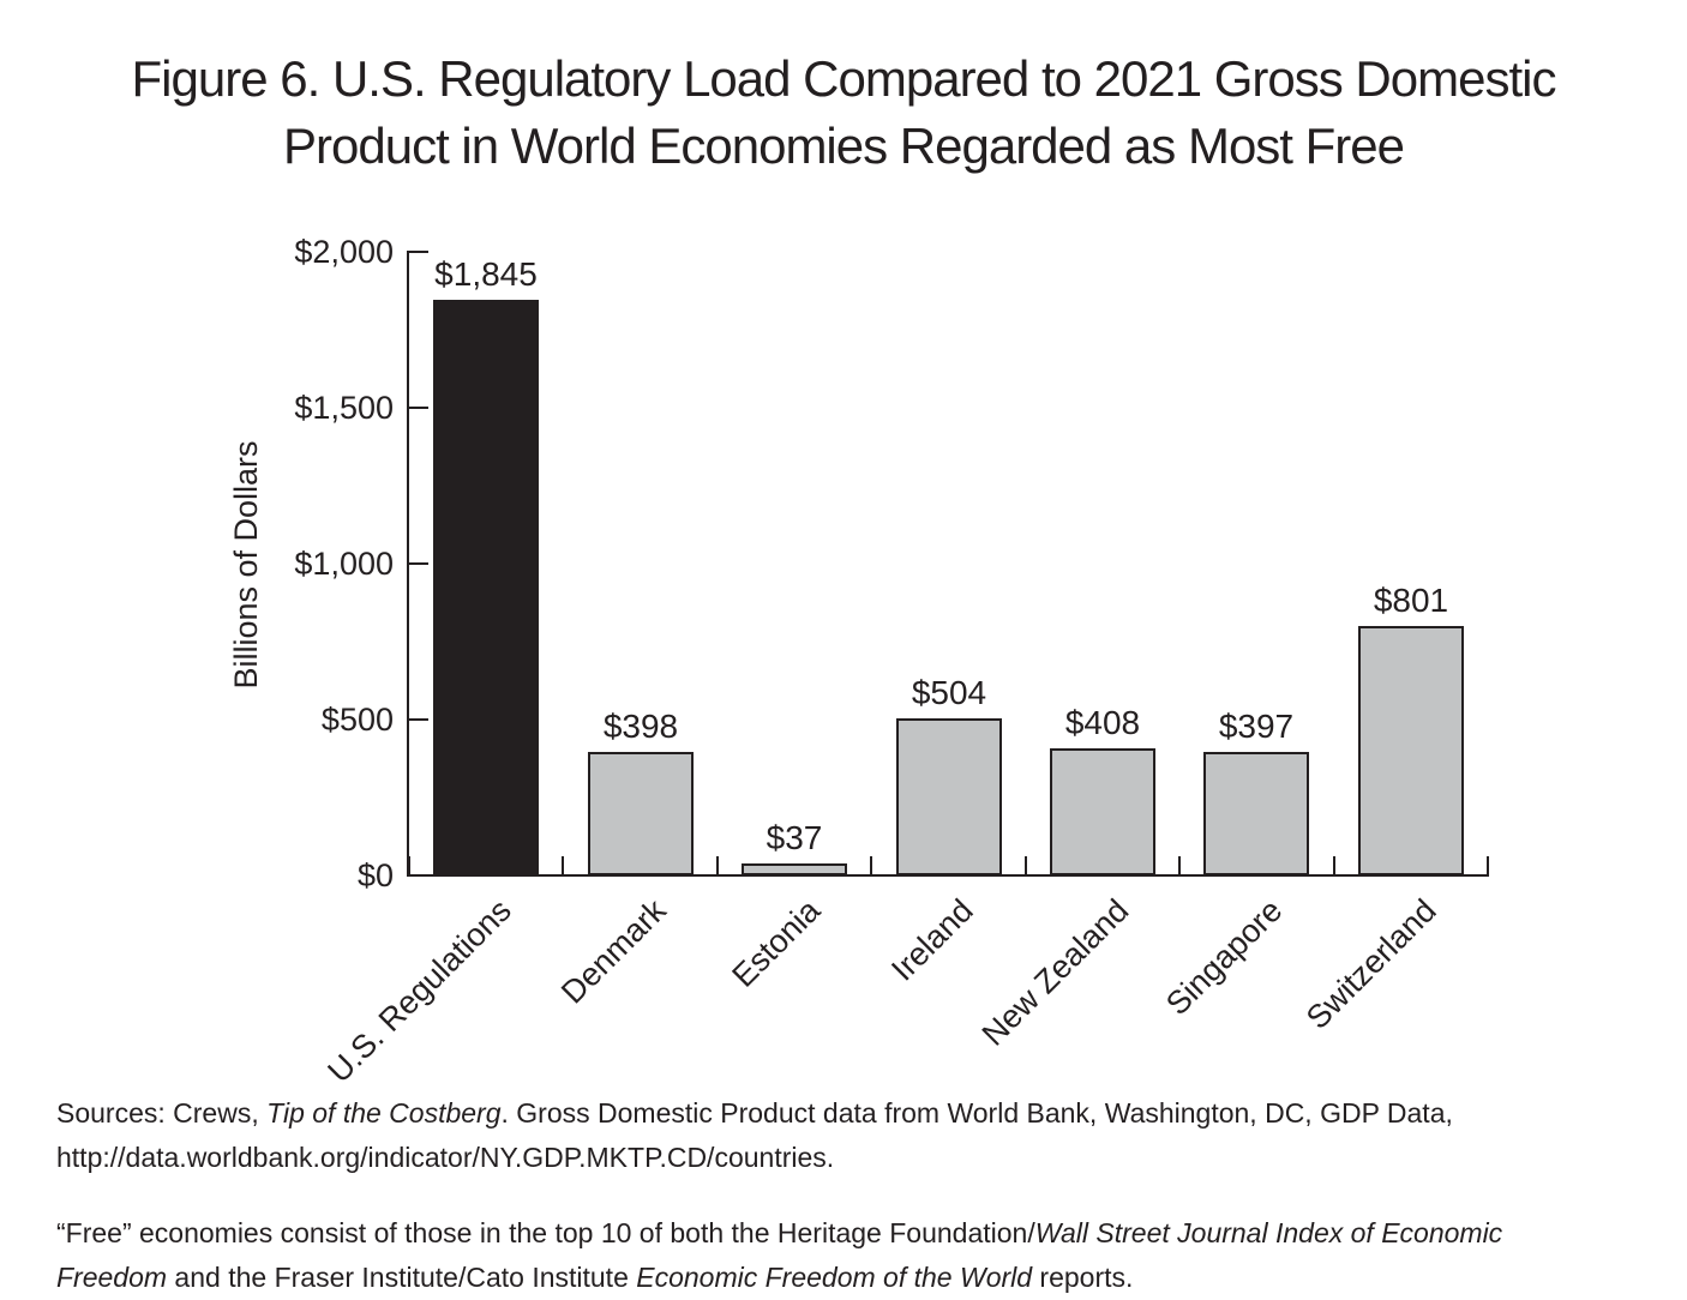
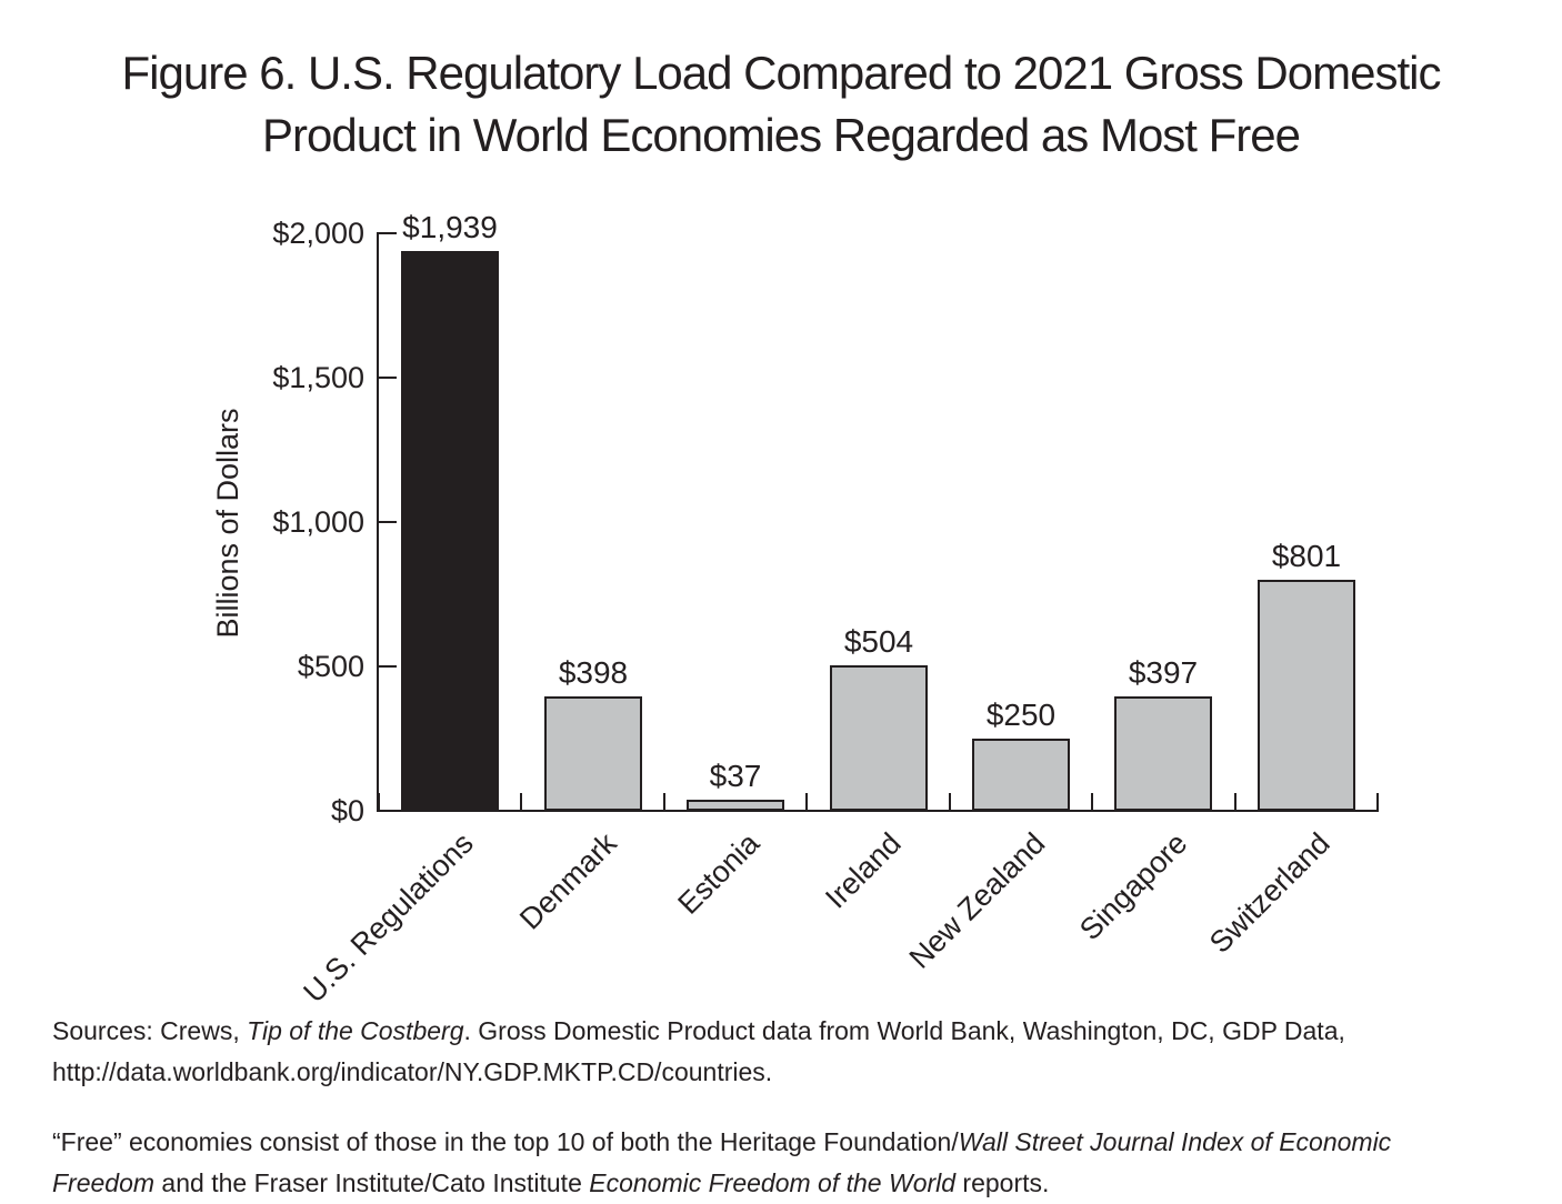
U.S. Regulations: $1,845 -> $1,939
New Zealand: $408 -> $250
